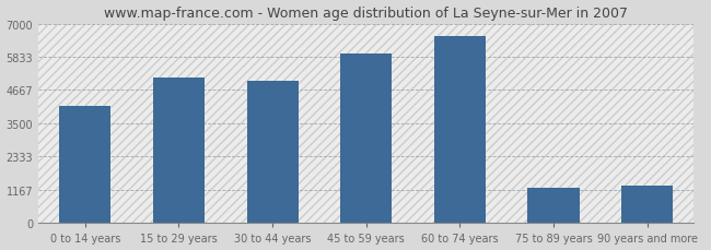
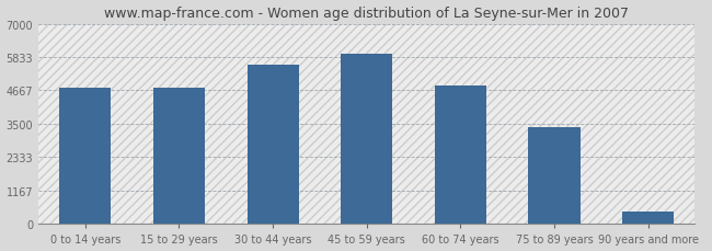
0 to 14 years: 4100 -> 4750
15 to 29 years: 5100 -> 4780
30 to 44 years: 5000 -> 5560
60 to 74 years: 6550 -> 4820
75 to 89 years: 1250 -> 3400
90 years and more: 1300 -> 420
